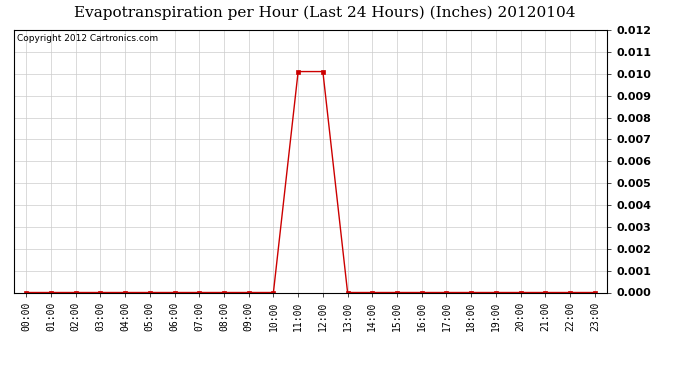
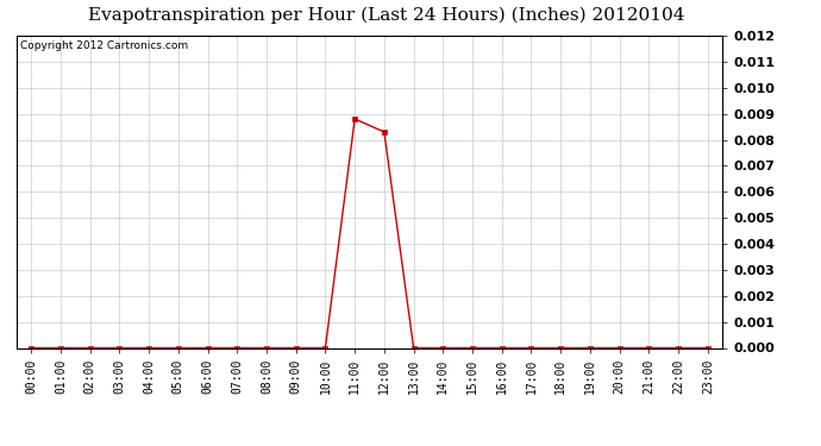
11:00: 0.0101 -> 0.0088
12:00: 0.0101 -> 0.0083
